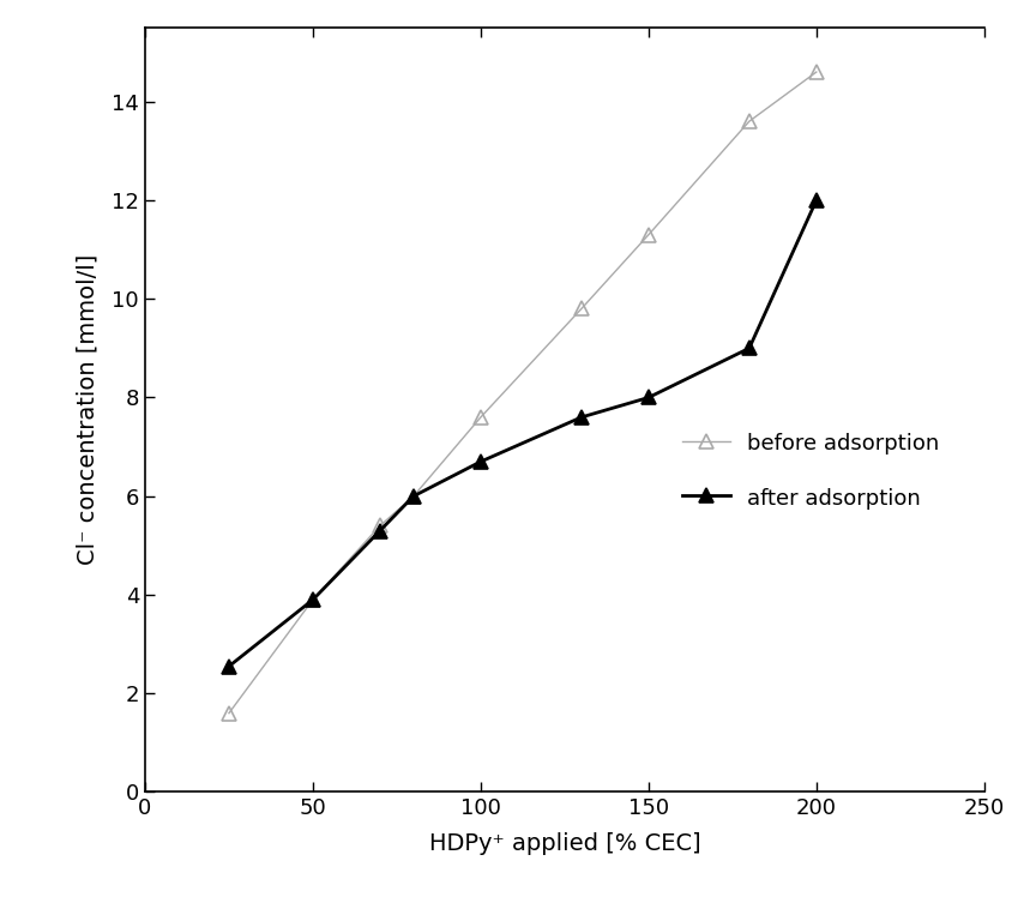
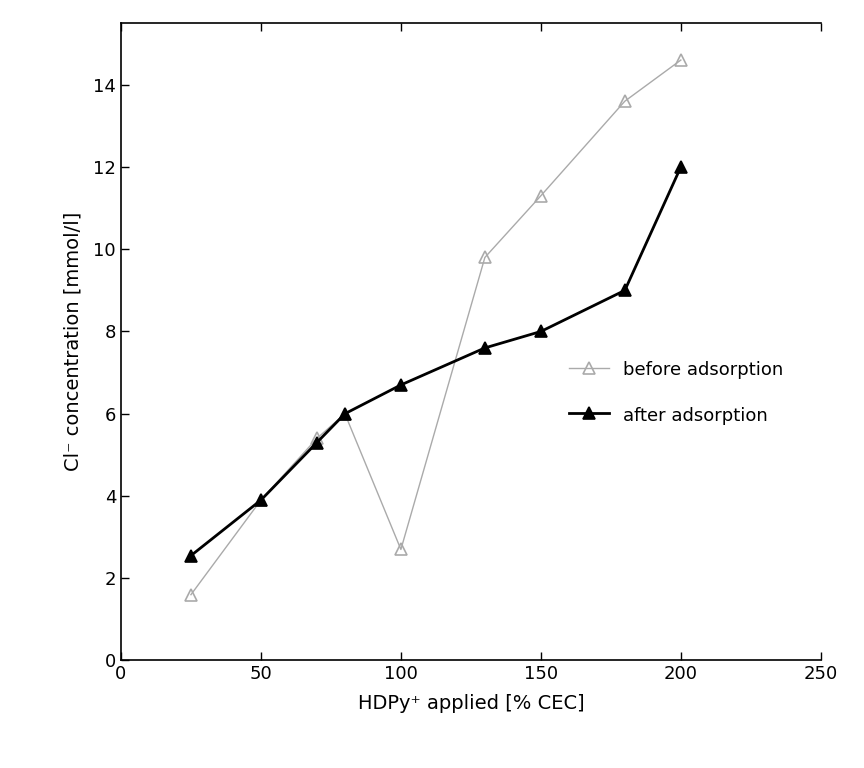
before adsorption/100: 7.6 -> 2.7
